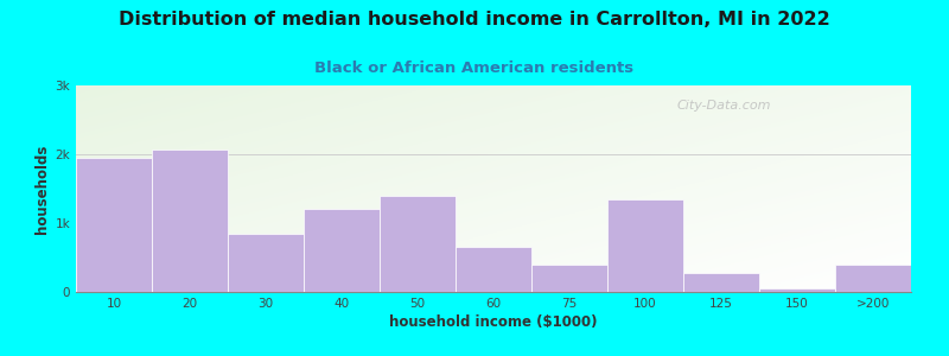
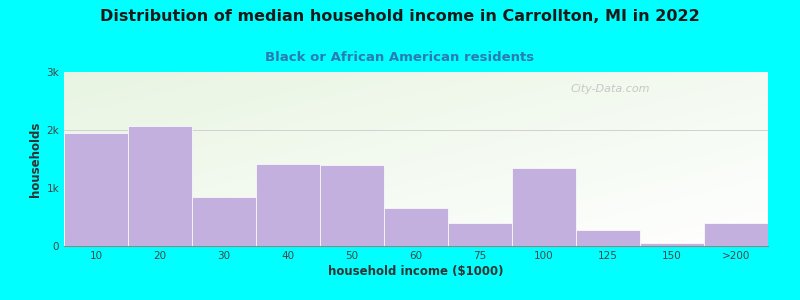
40: 1.20k -> 1.42k
